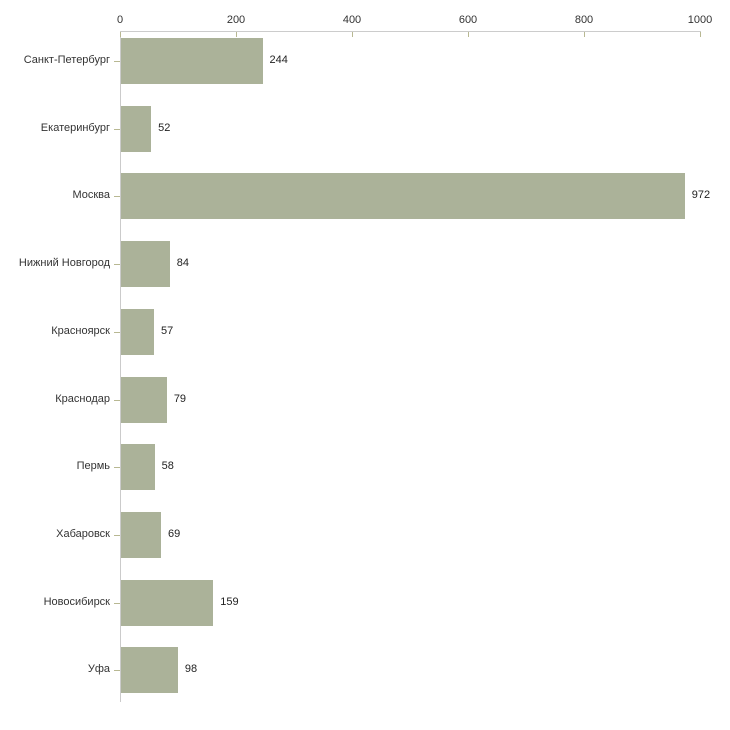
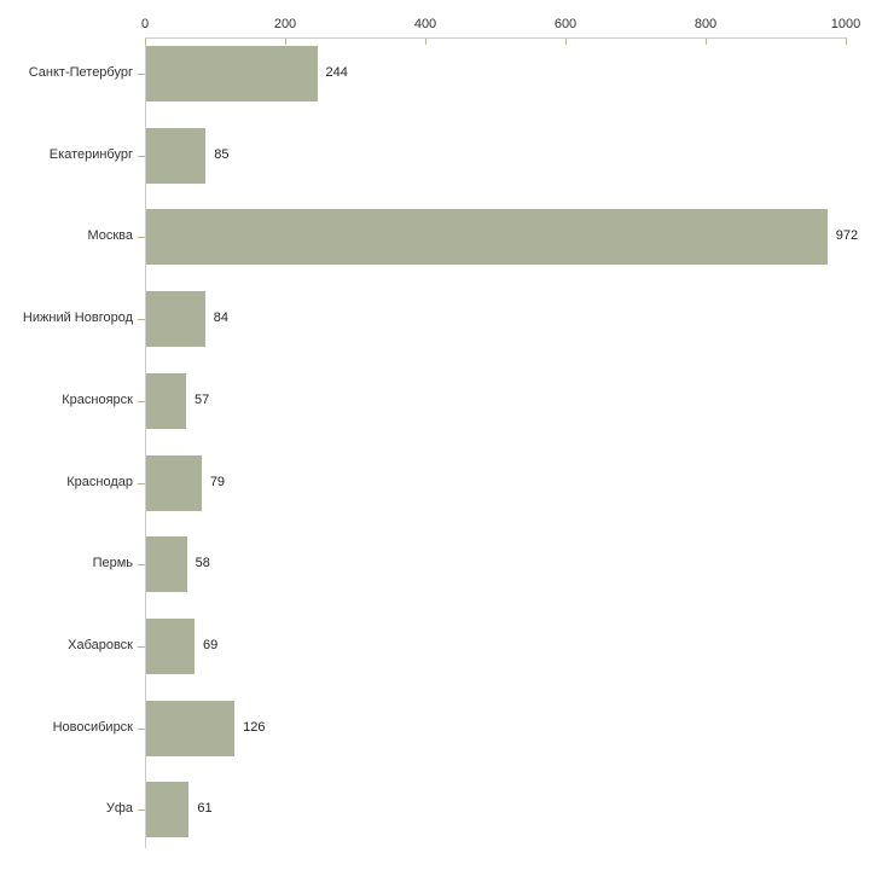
Екатеринбург: 52 -> 85
Новосибирск: 159 -> 126
Уфа: 98 -> 61
